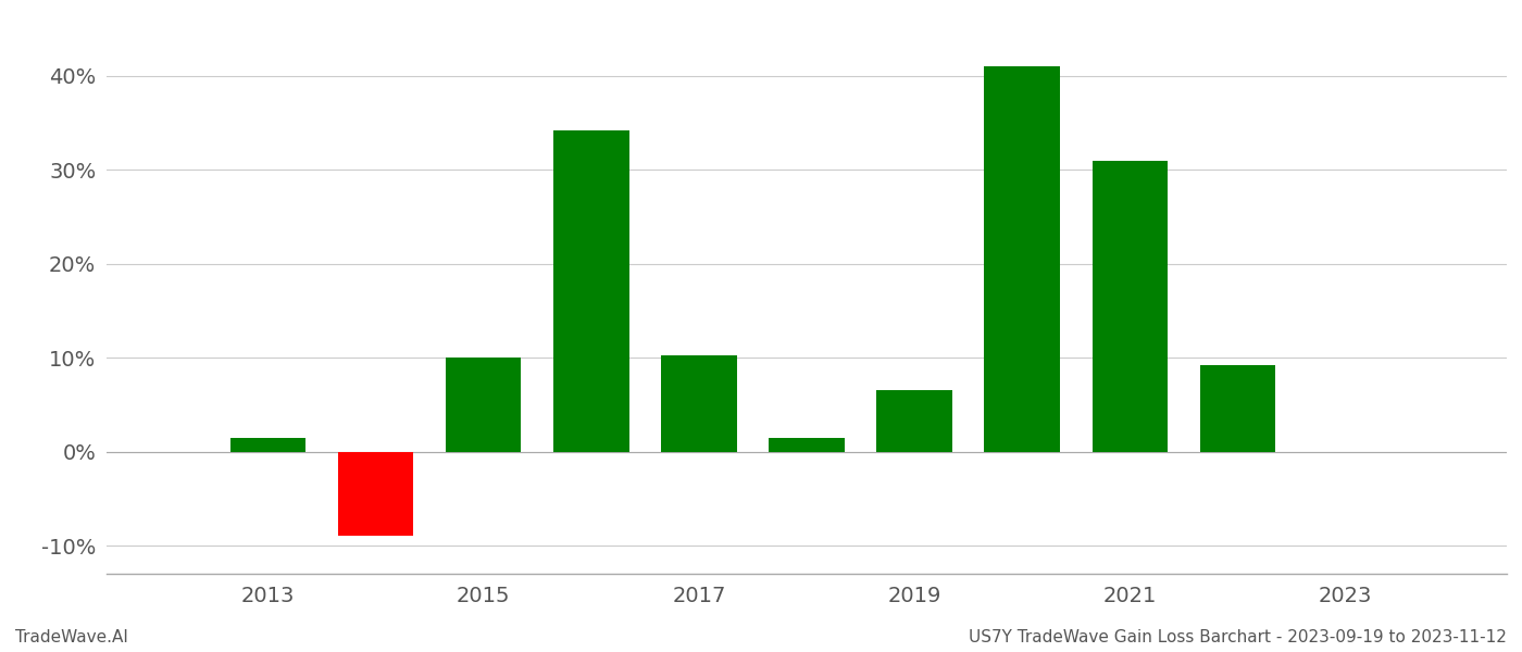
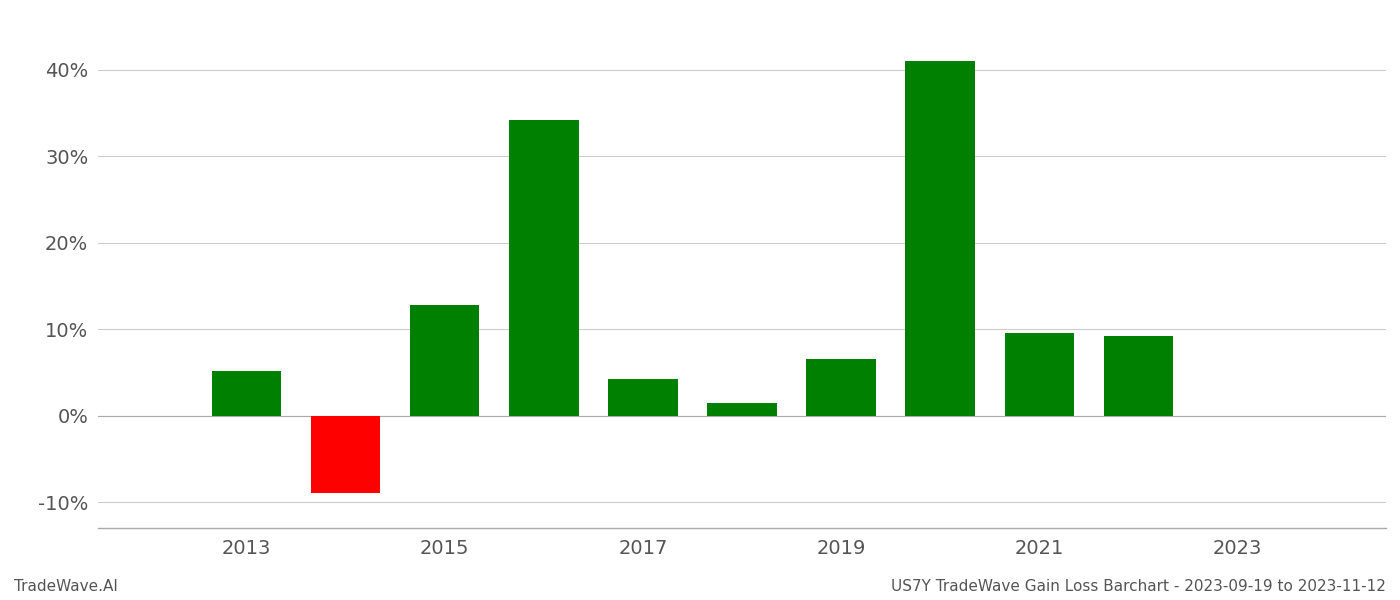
2013: 1.5% -> 5.2%
2015: 10.0% -> 12.8%
2017: 10.2% -> 4.2%
2021: 31.0% -> 9.6%
